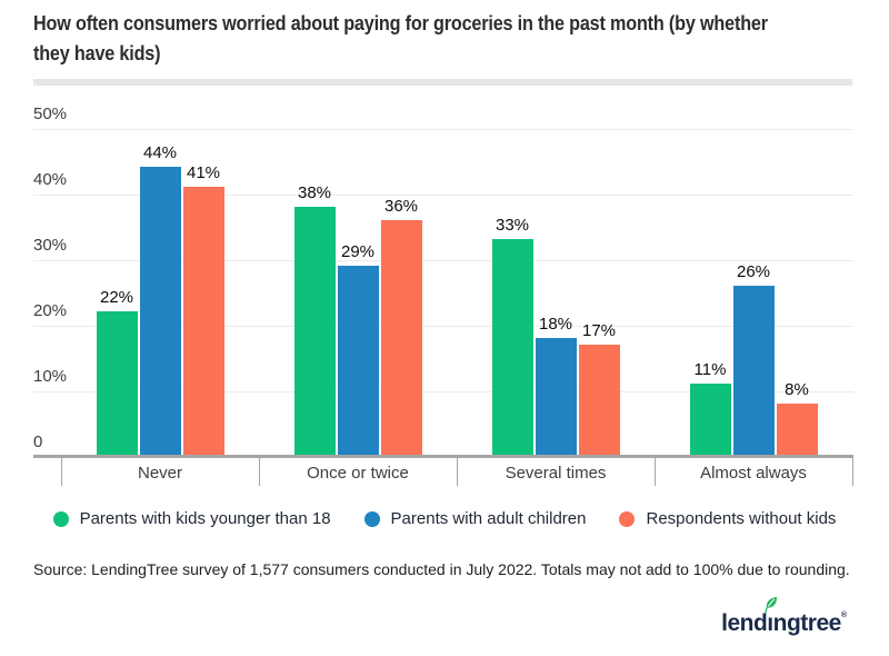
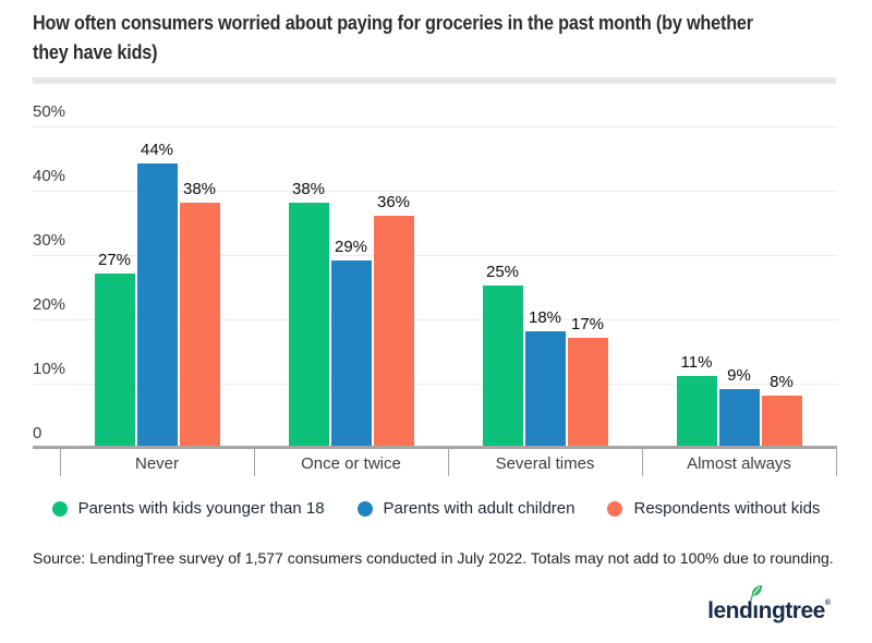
Parents with kids younger than 18/Never: 22% -> 27%
Respondents without kids/Never: 41% -> 38%
Parents with kids younger than 18/Several times: 33% -> 25%
Parents with adult children/Almost always: 26% -> 9%
